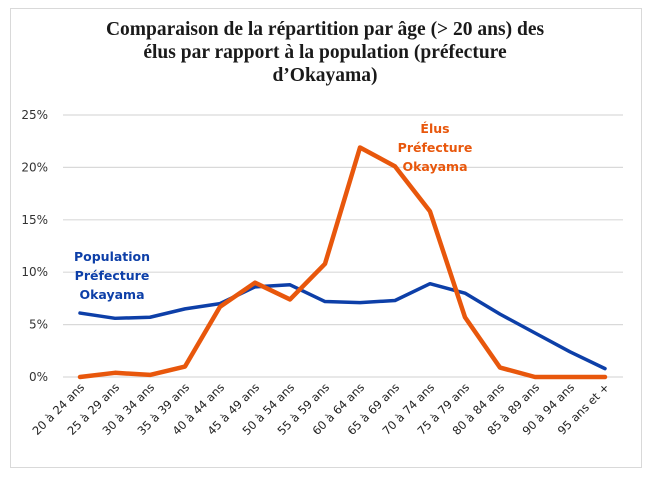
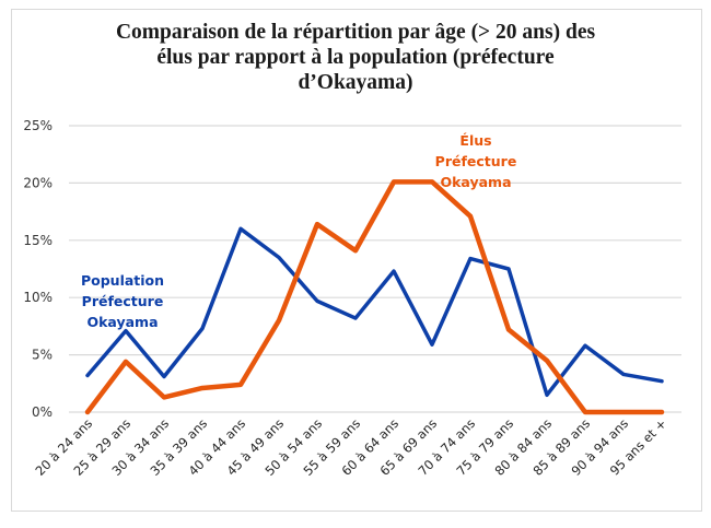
Population Préfecture Okayama/20 à 24 ans: 6.1% -> 3.2%
Population Préfecture Okayama/25 à 29 ans: 5.6% -> 7.1%
Élus Préfecture Okayama/25 à 29 ans: 0.4% -> 4.4%
Population Préfecture Okayama/30 à 34 ans: 5.7% -> 3.1%
Élus Préfecture Okayama/30 à 34 ans: 0.2% -> 1.3%
Population Préfecture Okayama/35 à 39 ans: 6.5% -> 7.3%
Élus Préfecture Okayama/35 à 39 ans: 1.0% -> 2.1%
Population Préfecture Okayama/40 à 44 ans: 7.0% -> 16.0%
Élus Préfecture Okayama/40 à 44 ans: 6.7% -> 2.4%
Population Préfecture Okayama/45 à 49 ans: 8.6% -> 13.5%
Élus Préfecture Okayama/45 à 49 ans: 9.0% -> 8.0%
Population Préfecture Okayama/50 à 54 ans: 8.8% -> 9.7%
Élus Préfecture Okayama/50 à 54 ans: 7.4% -> 16.4%
Population Préfecture Okayama/55 à 59 ans: 7.2% -> 8.2%
Élus Préfecture Okayama/55 à 59 ans: 10.8% -> 14.1%
Population Préfecture Okayama/60 à 64 ans: 7.1% -> 12.3%
Élus Préfecture Okayama/60 à 64 ans: 21.9% -> 20.1%
Population Préfecture Okayama/65 à 69 ans: 7.3% -> 5.9%
Population Préfecture Okayama/70 à 74 ans: 8.9% -> 13.4%
Élus Préfecture Okayama/70 à 74 ans: 15.8% -> 17.1%
Population Préfecture Okayama/75 à 79 ans: 8.0% -> 12.5%
Élus Préfecture Okayama/75 à 79 ans: 5.7% -> 7.2%
Population Préfecture Okayama/80 à 84 ans: 6.0% -> 1.5%
Élus Préfecture Okayama/80 à 84 ans: 0.9% -> 4.5%
Population Préfecture Okayama/85 à 89 ans: 4.2% -> 5.8%
Population Préfecture Okayama/90 à 94 ans: 2.4% -> 3.3%
Population Préfecture Okayama/95 ans et +: 0.8% -> 2.7%
